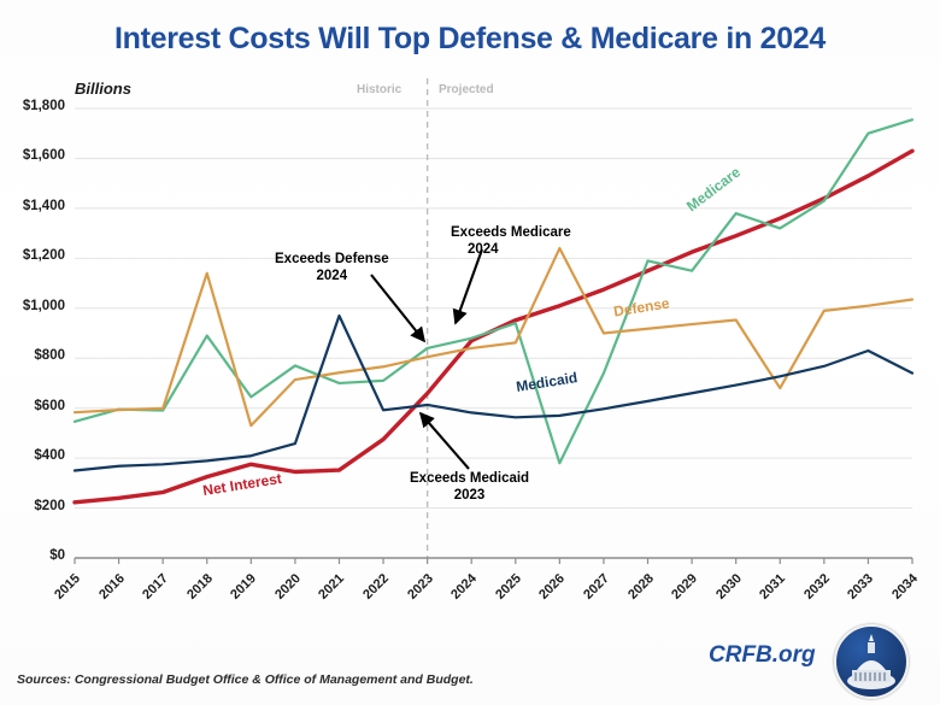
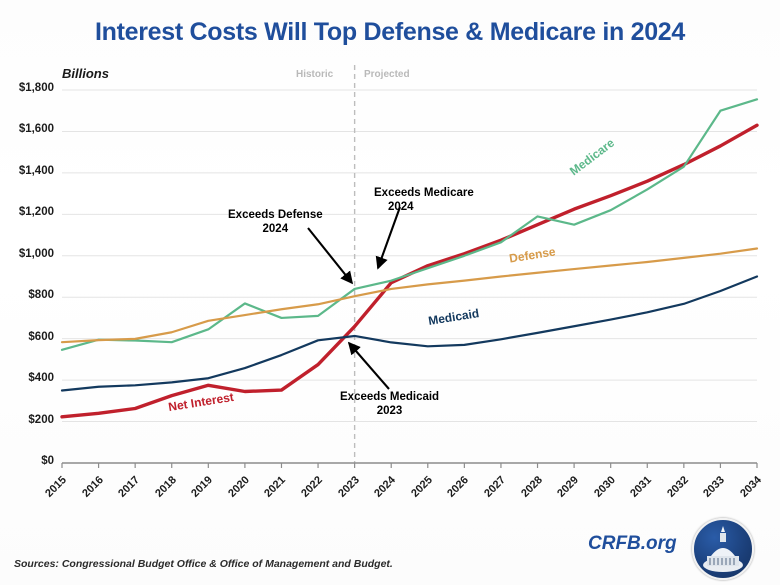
Medicare/2018: $890 -> $580
Defense/2018: $1140 -> $630
Defense/2019: $530 -> $690
Medicaid/2021: $970 -> $520
Medicare/2026: $380 -> $1000
Defense/2026: $1240 -> $880
Medicare/2027: $740 -> $1060
Medicare/2030: $1380 -> $1220
Defense/2031: $680 -> $970
Medicaid/2034: $740 -> $900
